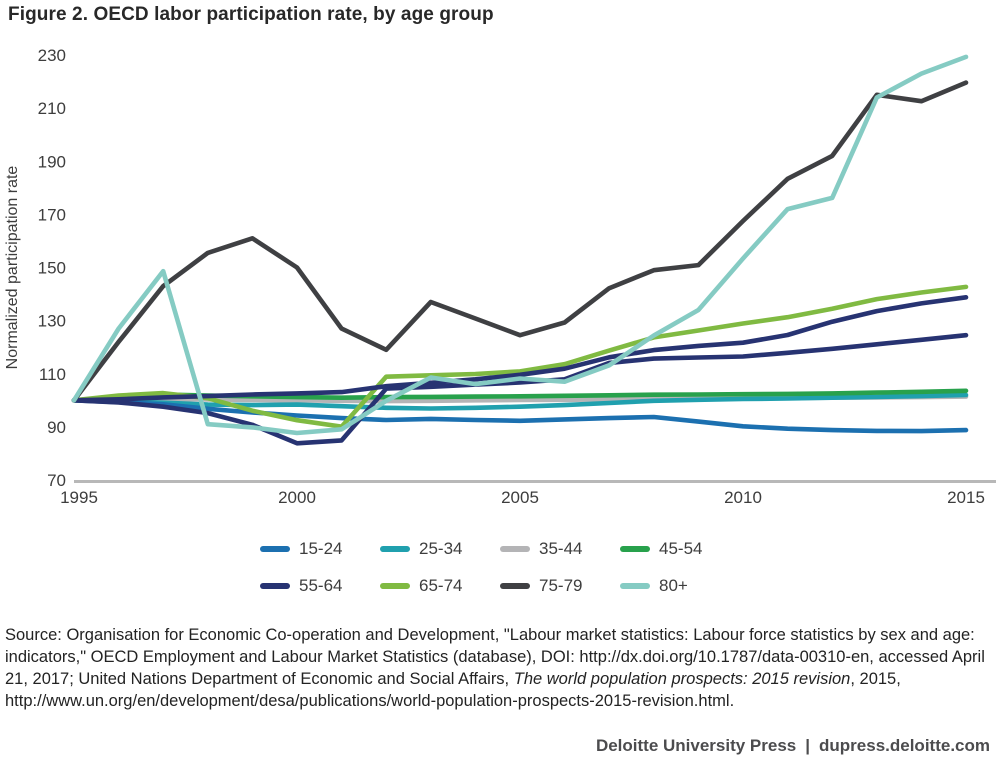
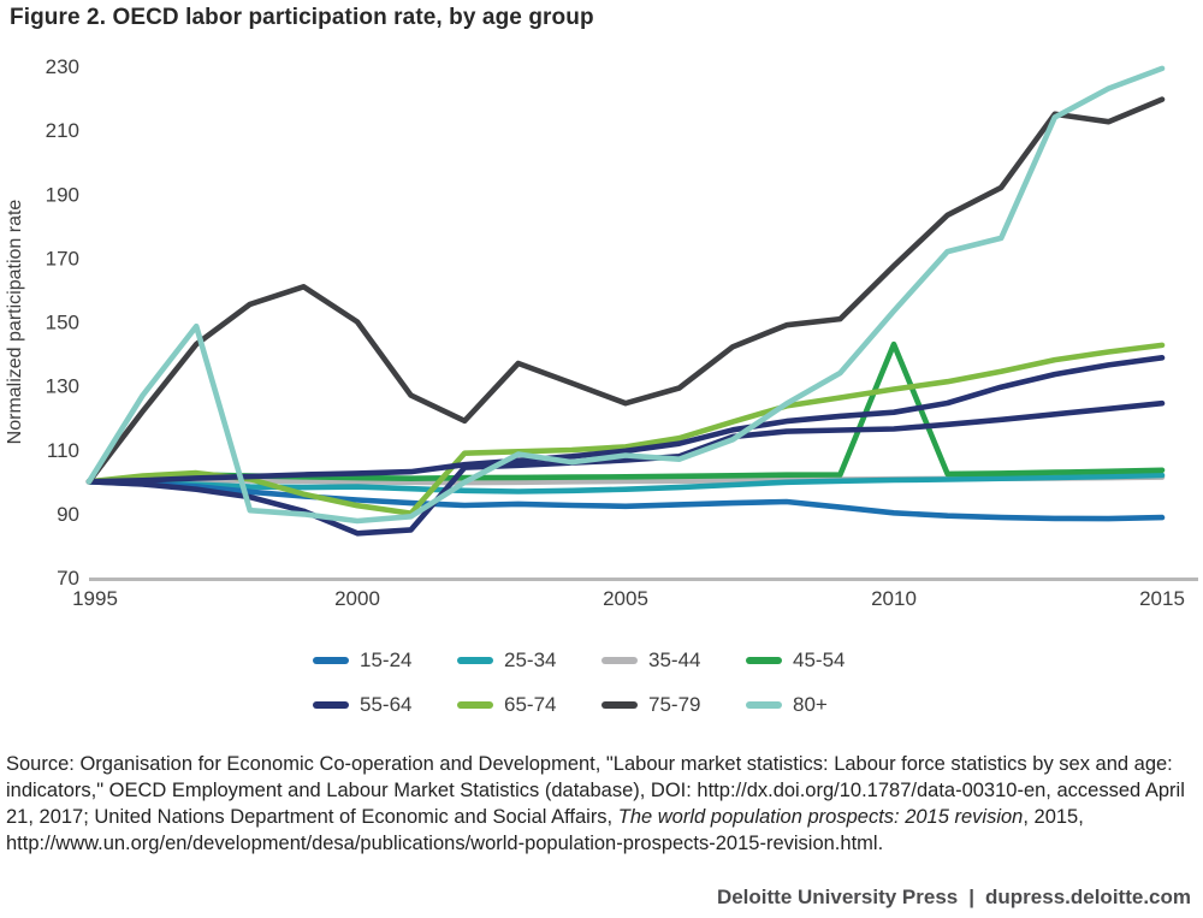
45-54/2010: 102 -> 143
